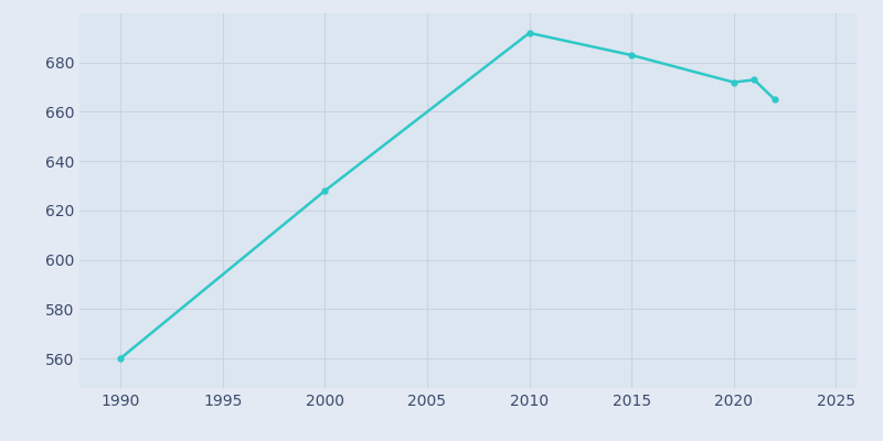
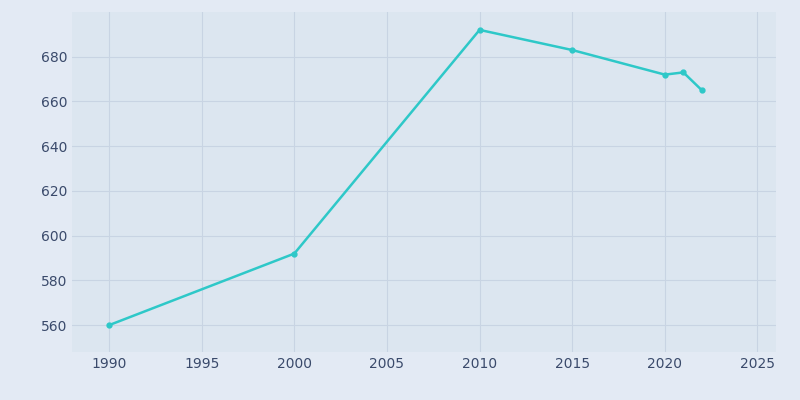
2000: 628 -> 592
